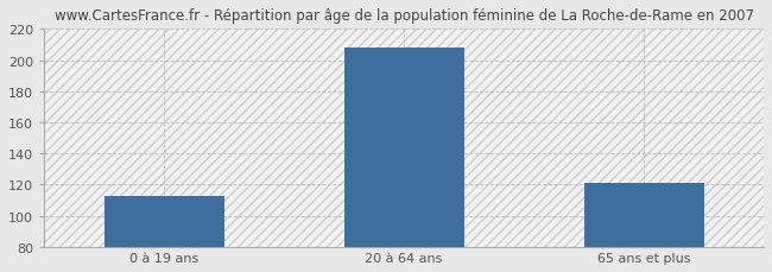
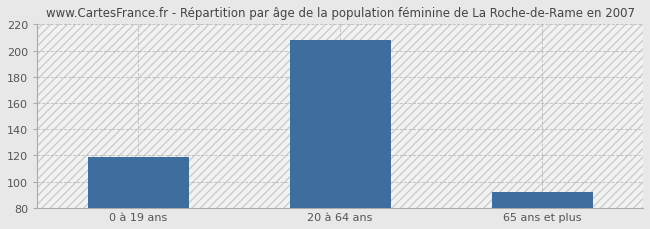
0 à 19 ans: 113 -> 119
65 ans et plus: 121 -> 92
